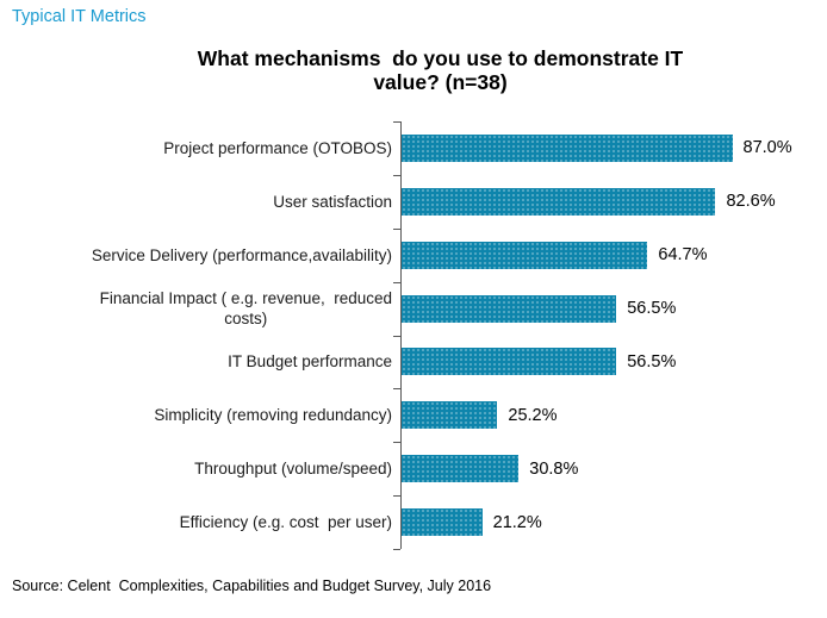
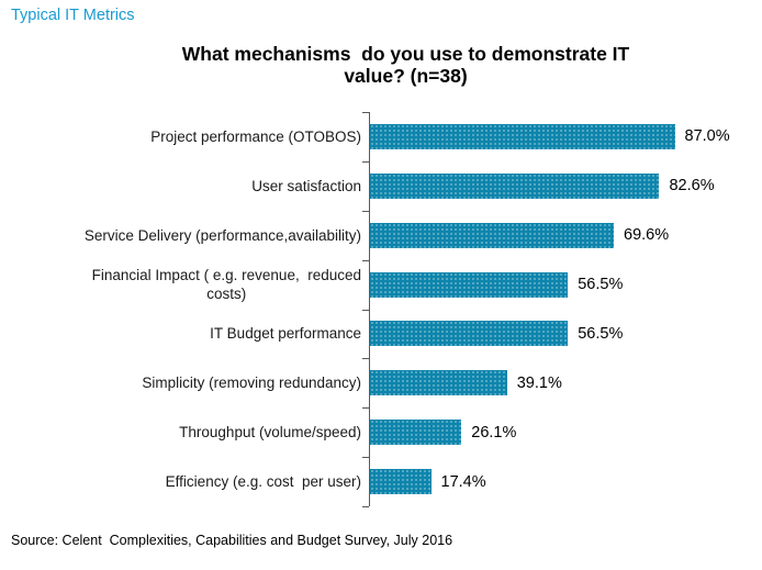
Service Delivery (performance,availability): 64.7% -> 69.6%
Simplicity (removing redundancy): 25.2% -> 39.1%
Throughput (volume/speed): 30.8% -> 26.1%
Efficiency (e.g. cost per user): 21.2% -> 17.4%
